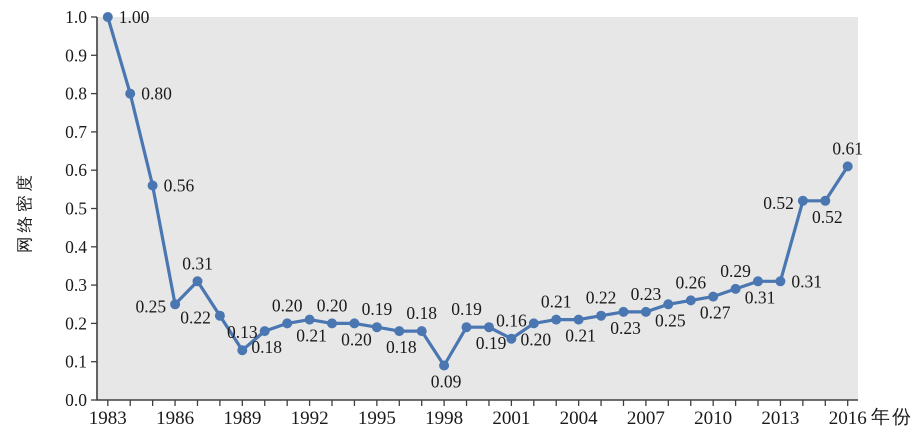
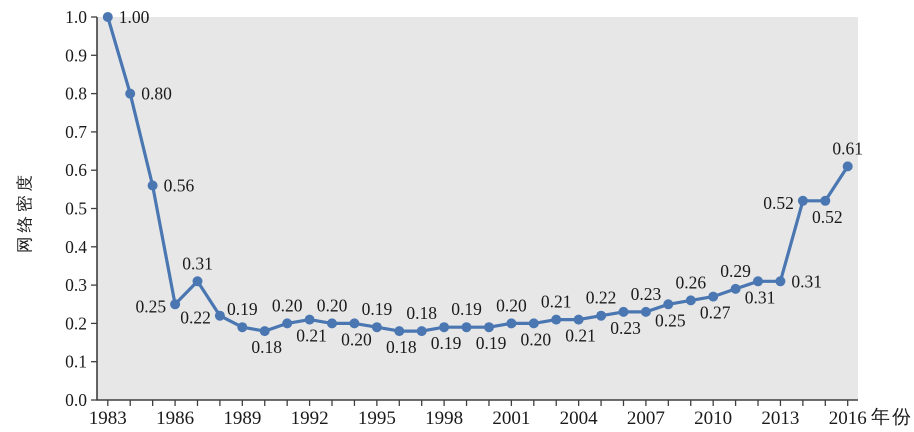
1989: 0.13 -> 0.19
1998: 0.09 -> 0.19
2001: 0.16 -> 0.20
